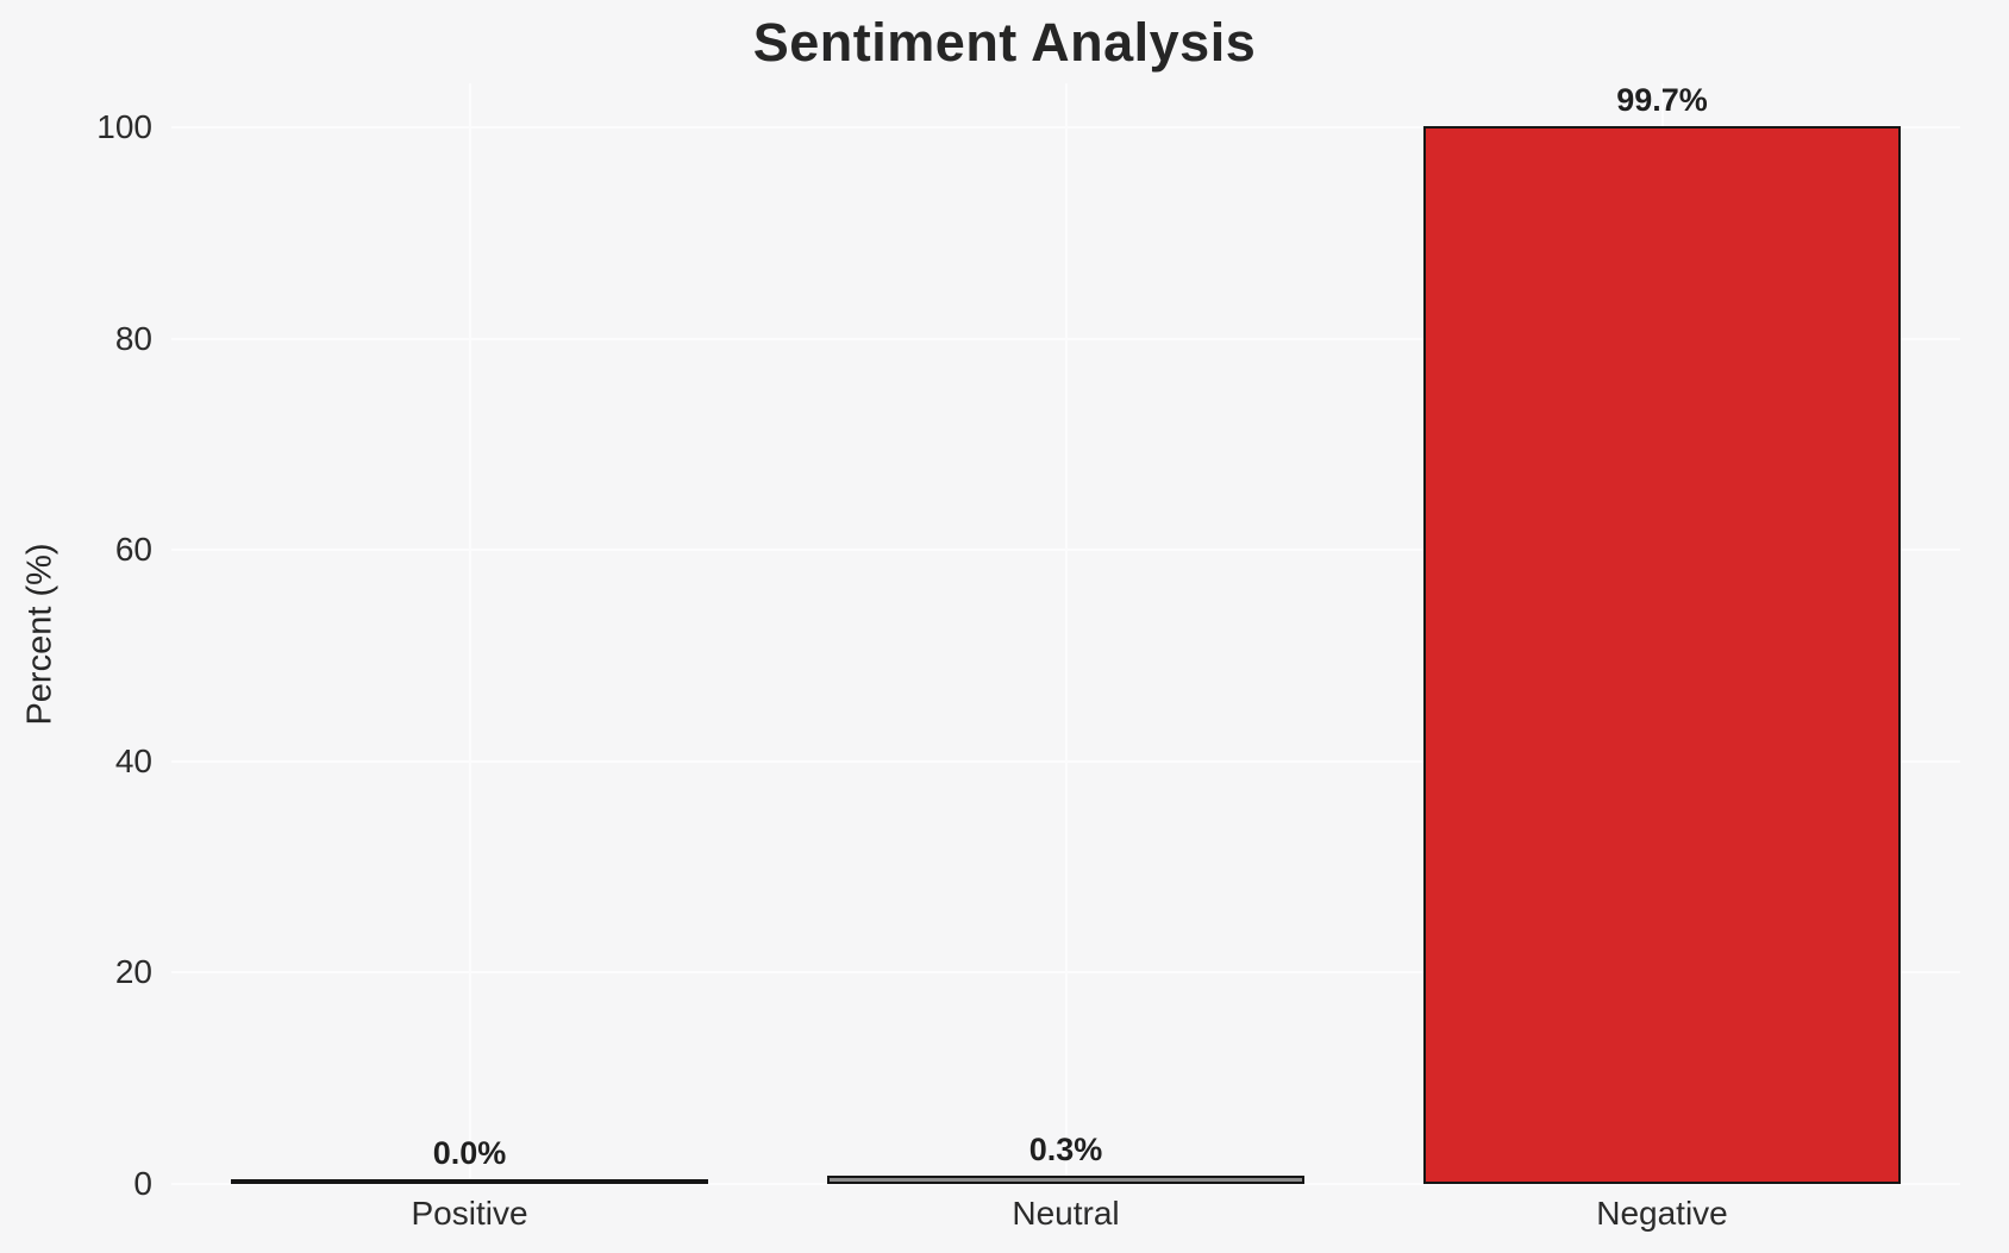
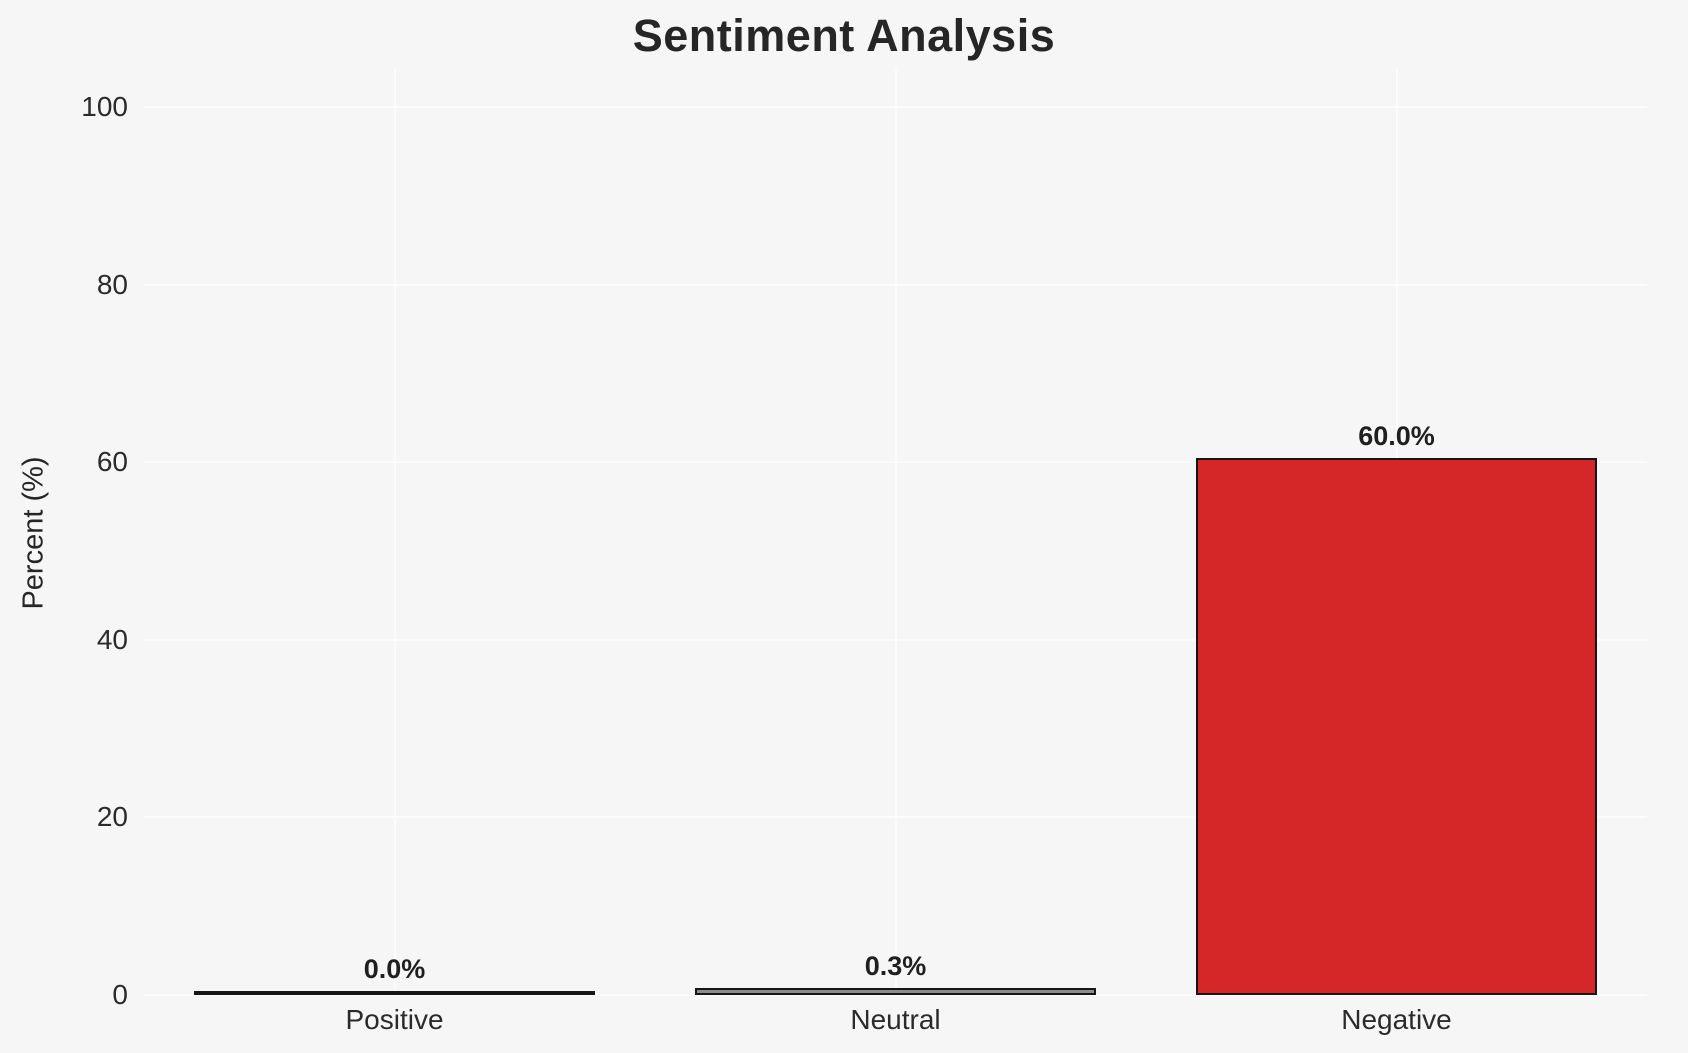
Negative: 99.7% -> 60.0%
